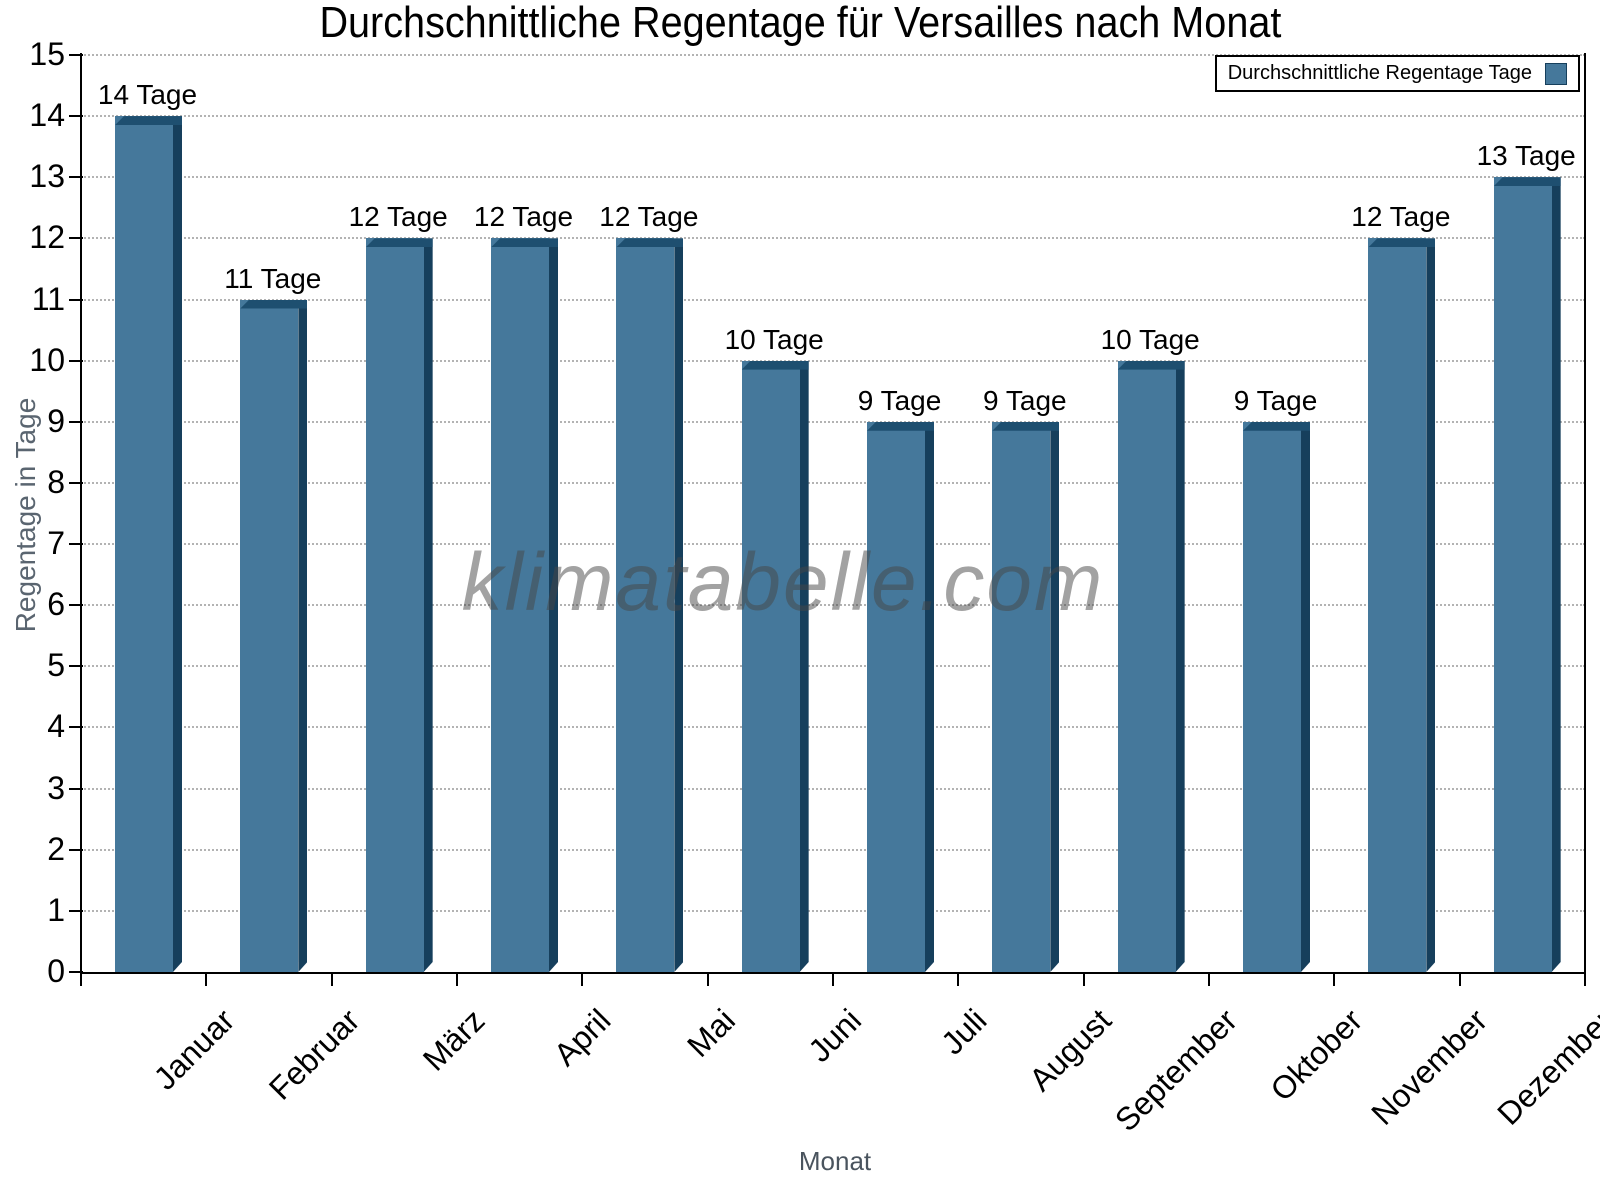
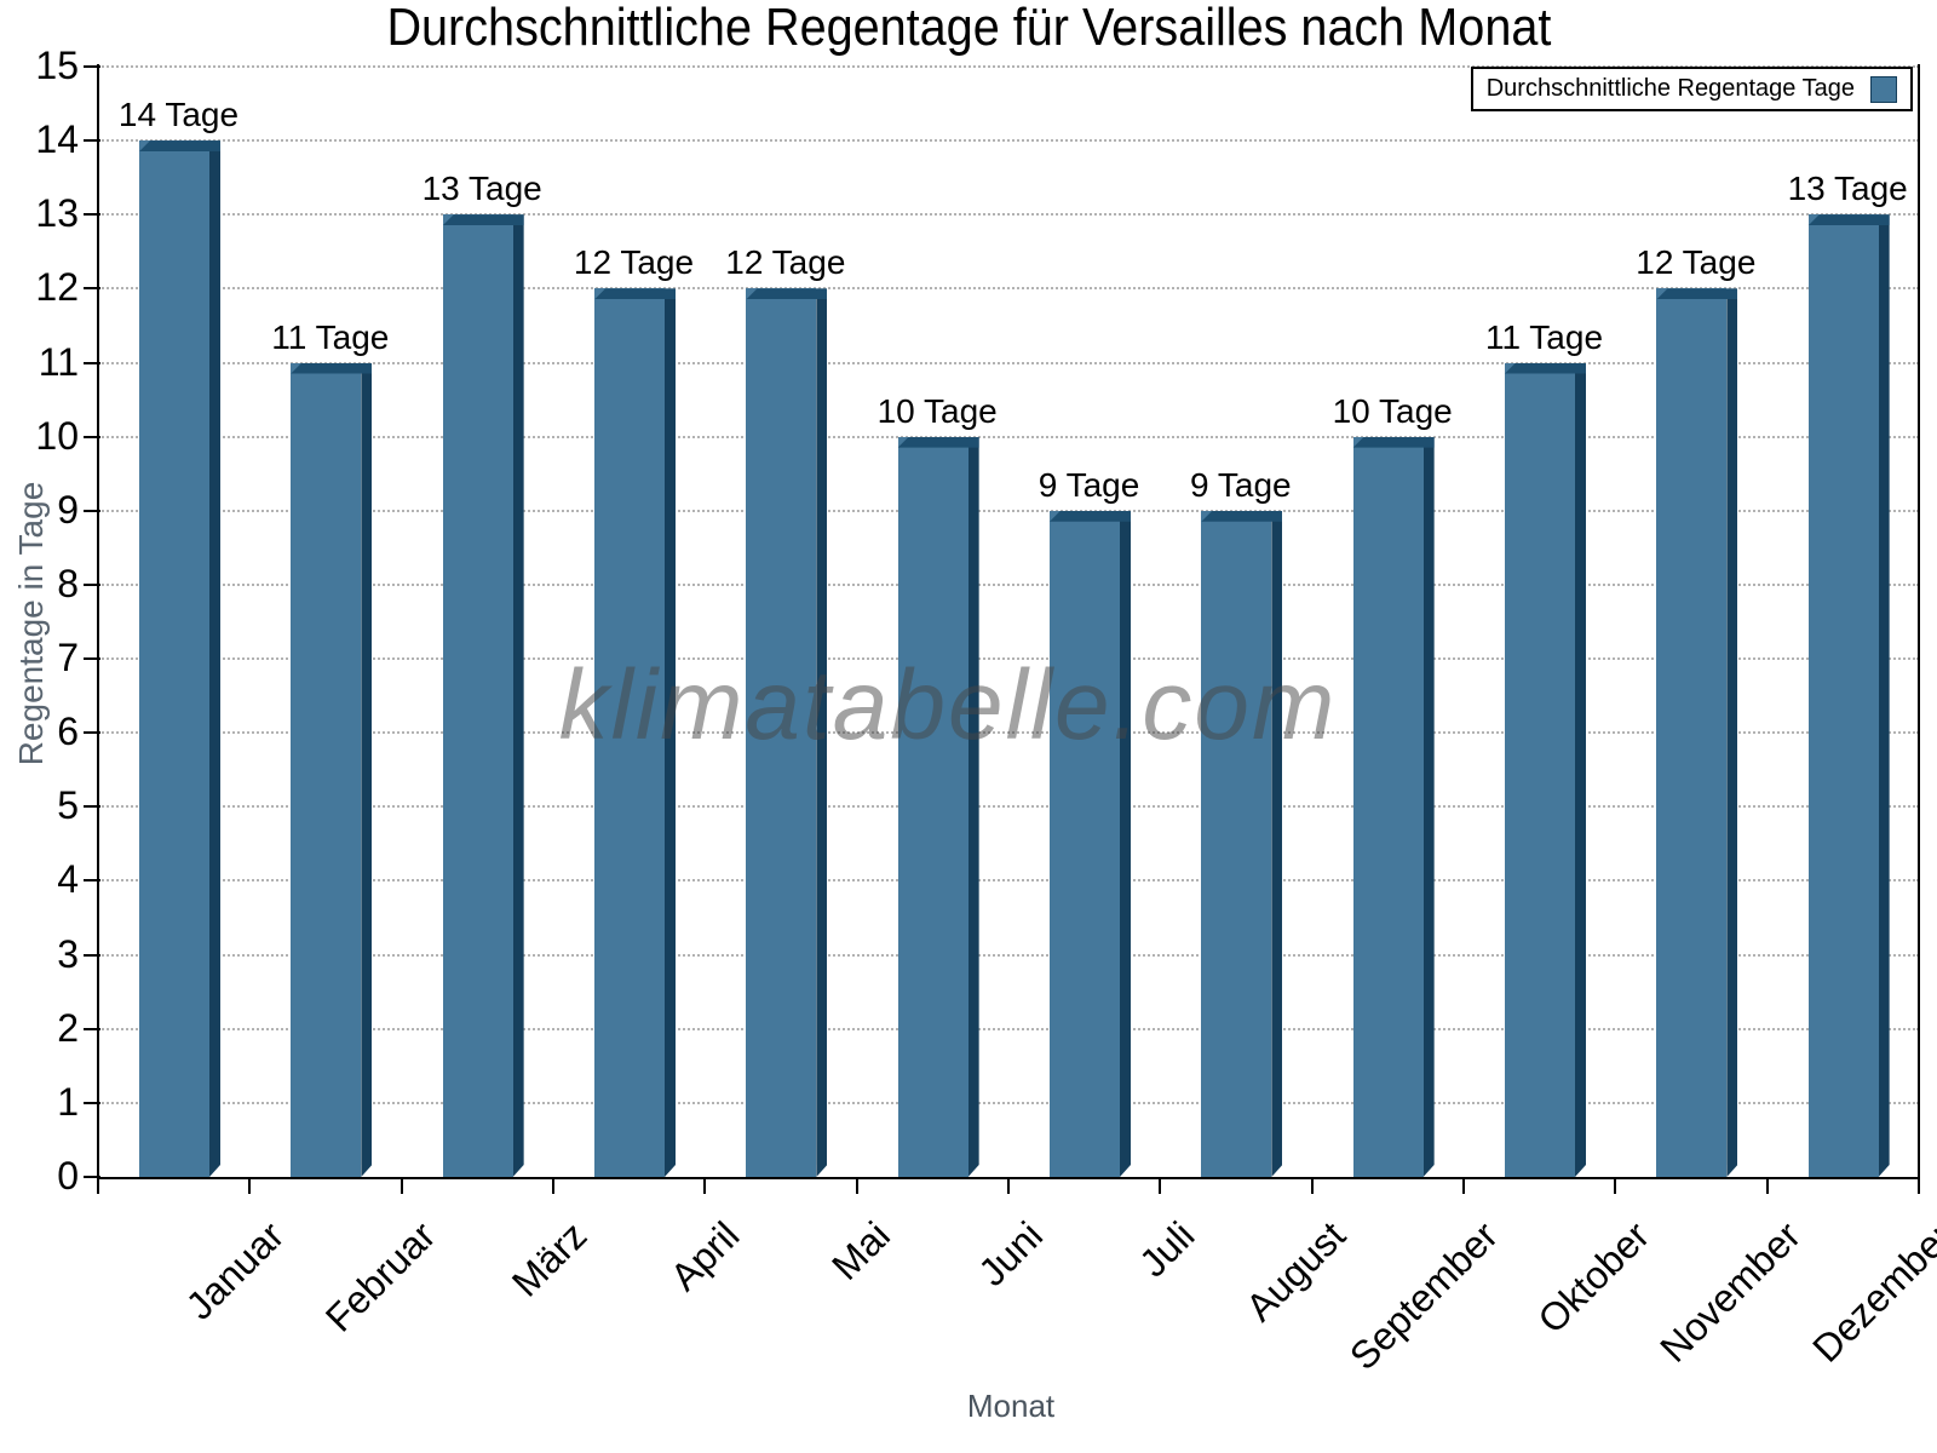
März: 12 -> 13
Oktober: 9 -> 11
